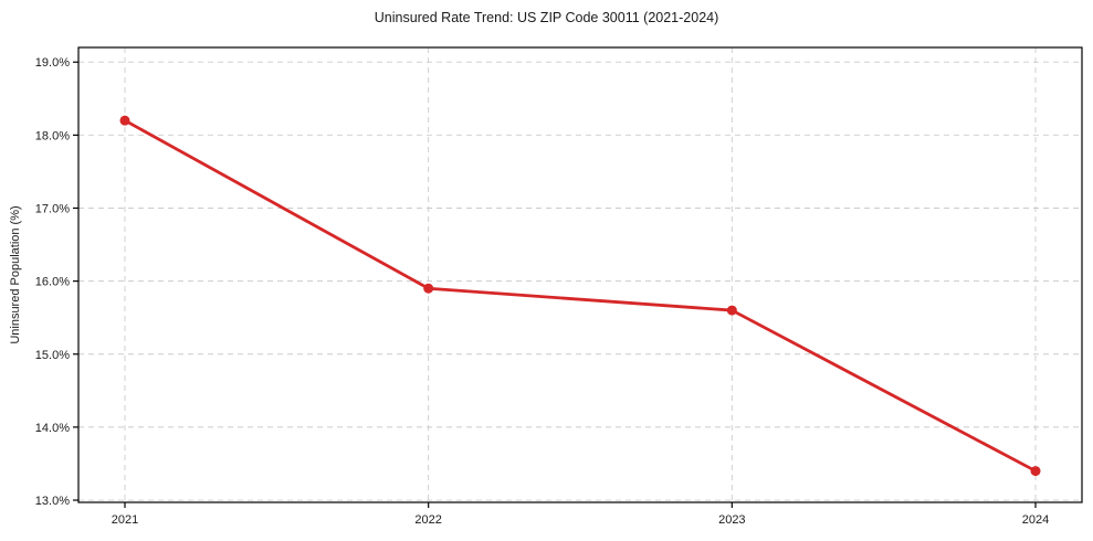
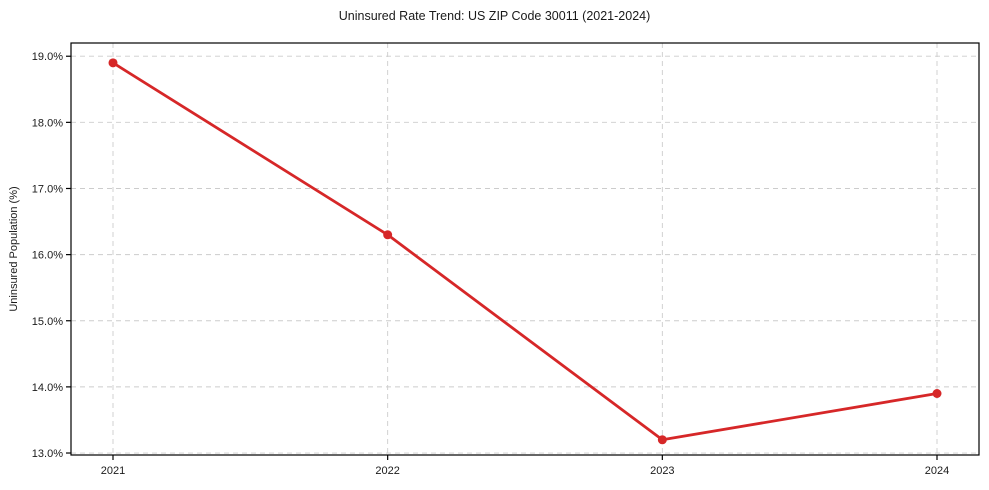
2021: 18.2% -> 18.9%
2022: 15.9% -> 16.3%
2023: 15.6% -> 13.2%
2024: 13.4% -> 13.9%
